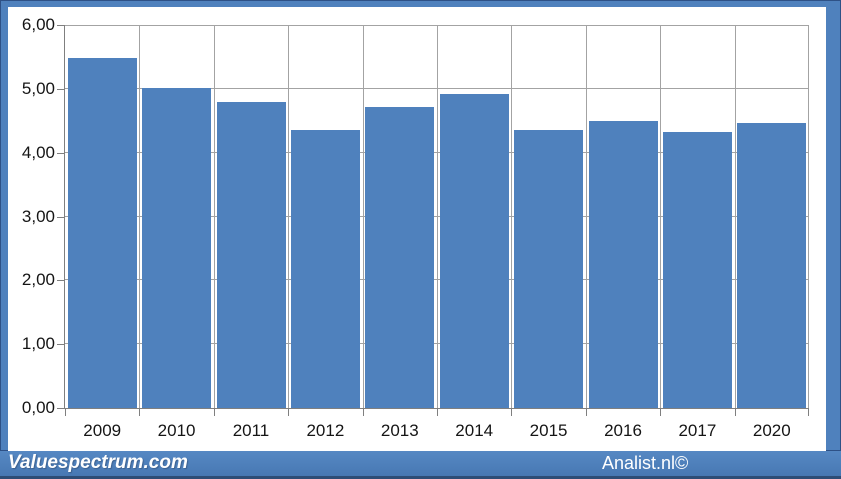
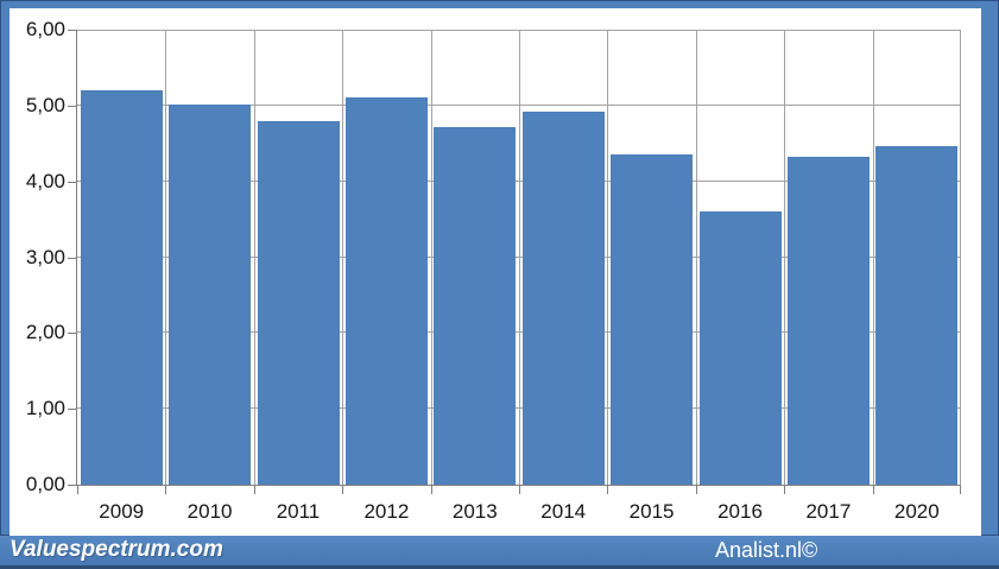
2009: 5,5 -> 5,2
2012: 4,3 -> 5,1
2016: 4,5 -> 3,6
